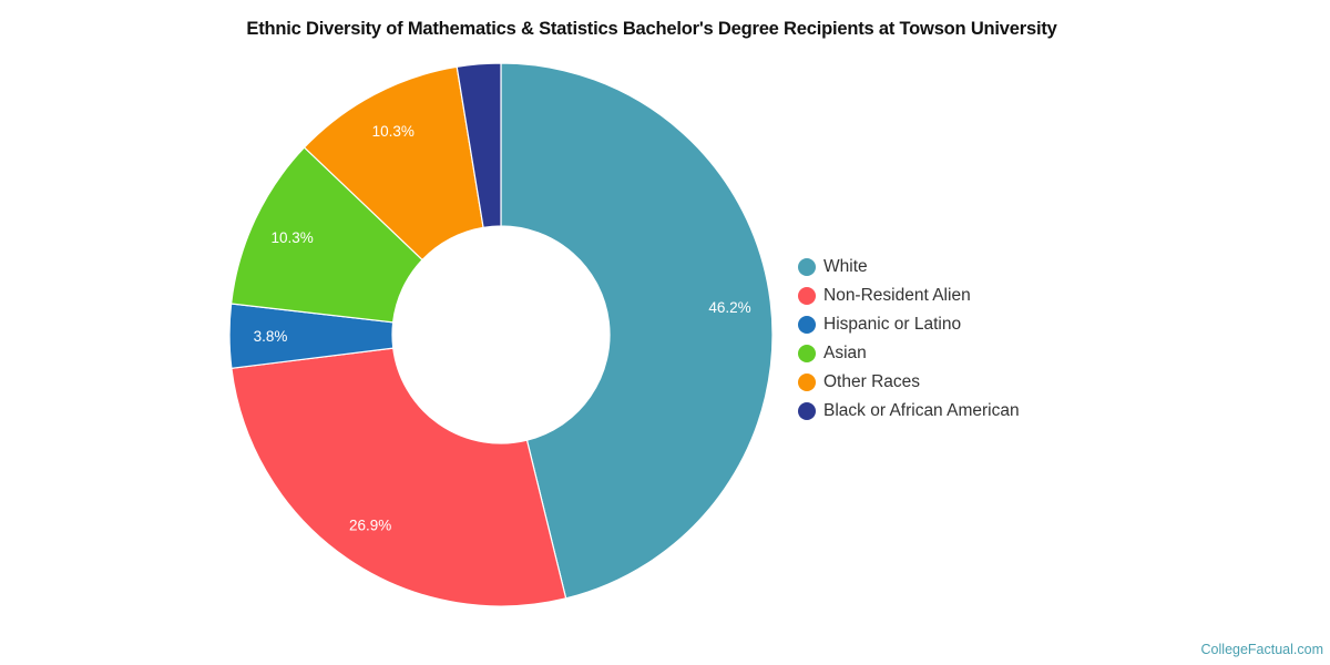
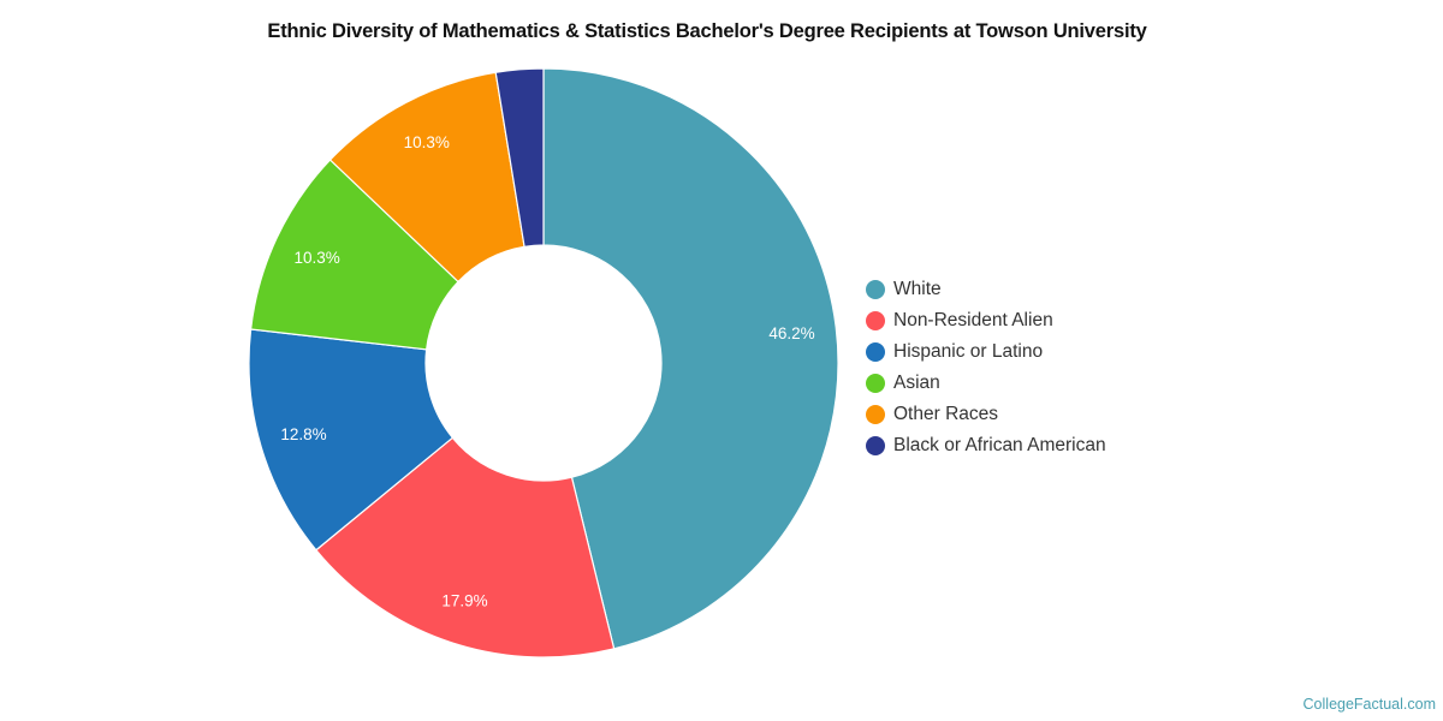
Non-Resident Alien: 26.9% -> 17.9%
Hispanic or Latino: 3.8% -> 12.8%
